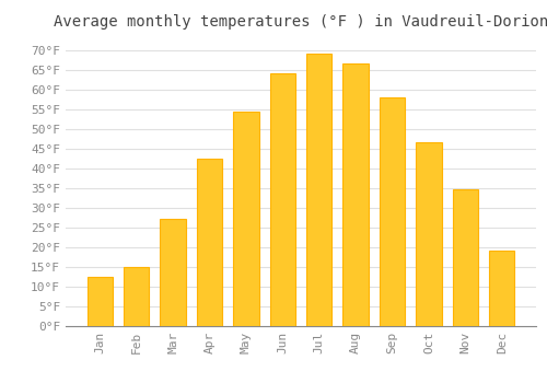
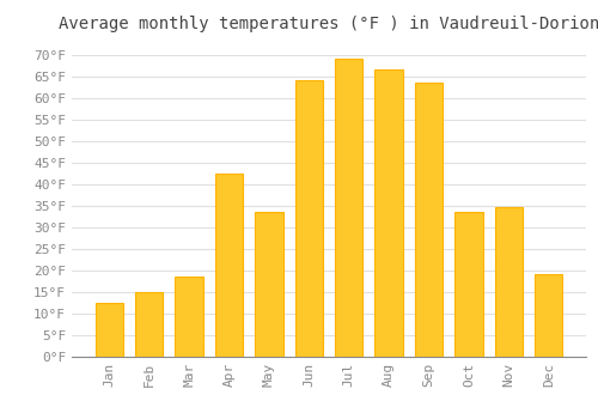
Mar: 27.0°F -> 18.5°F
May: 54.5°F -> 33.5°F
Sep: 58.0°F -> 63.5°F
Oct: 46.5°F -> 33.5°F
